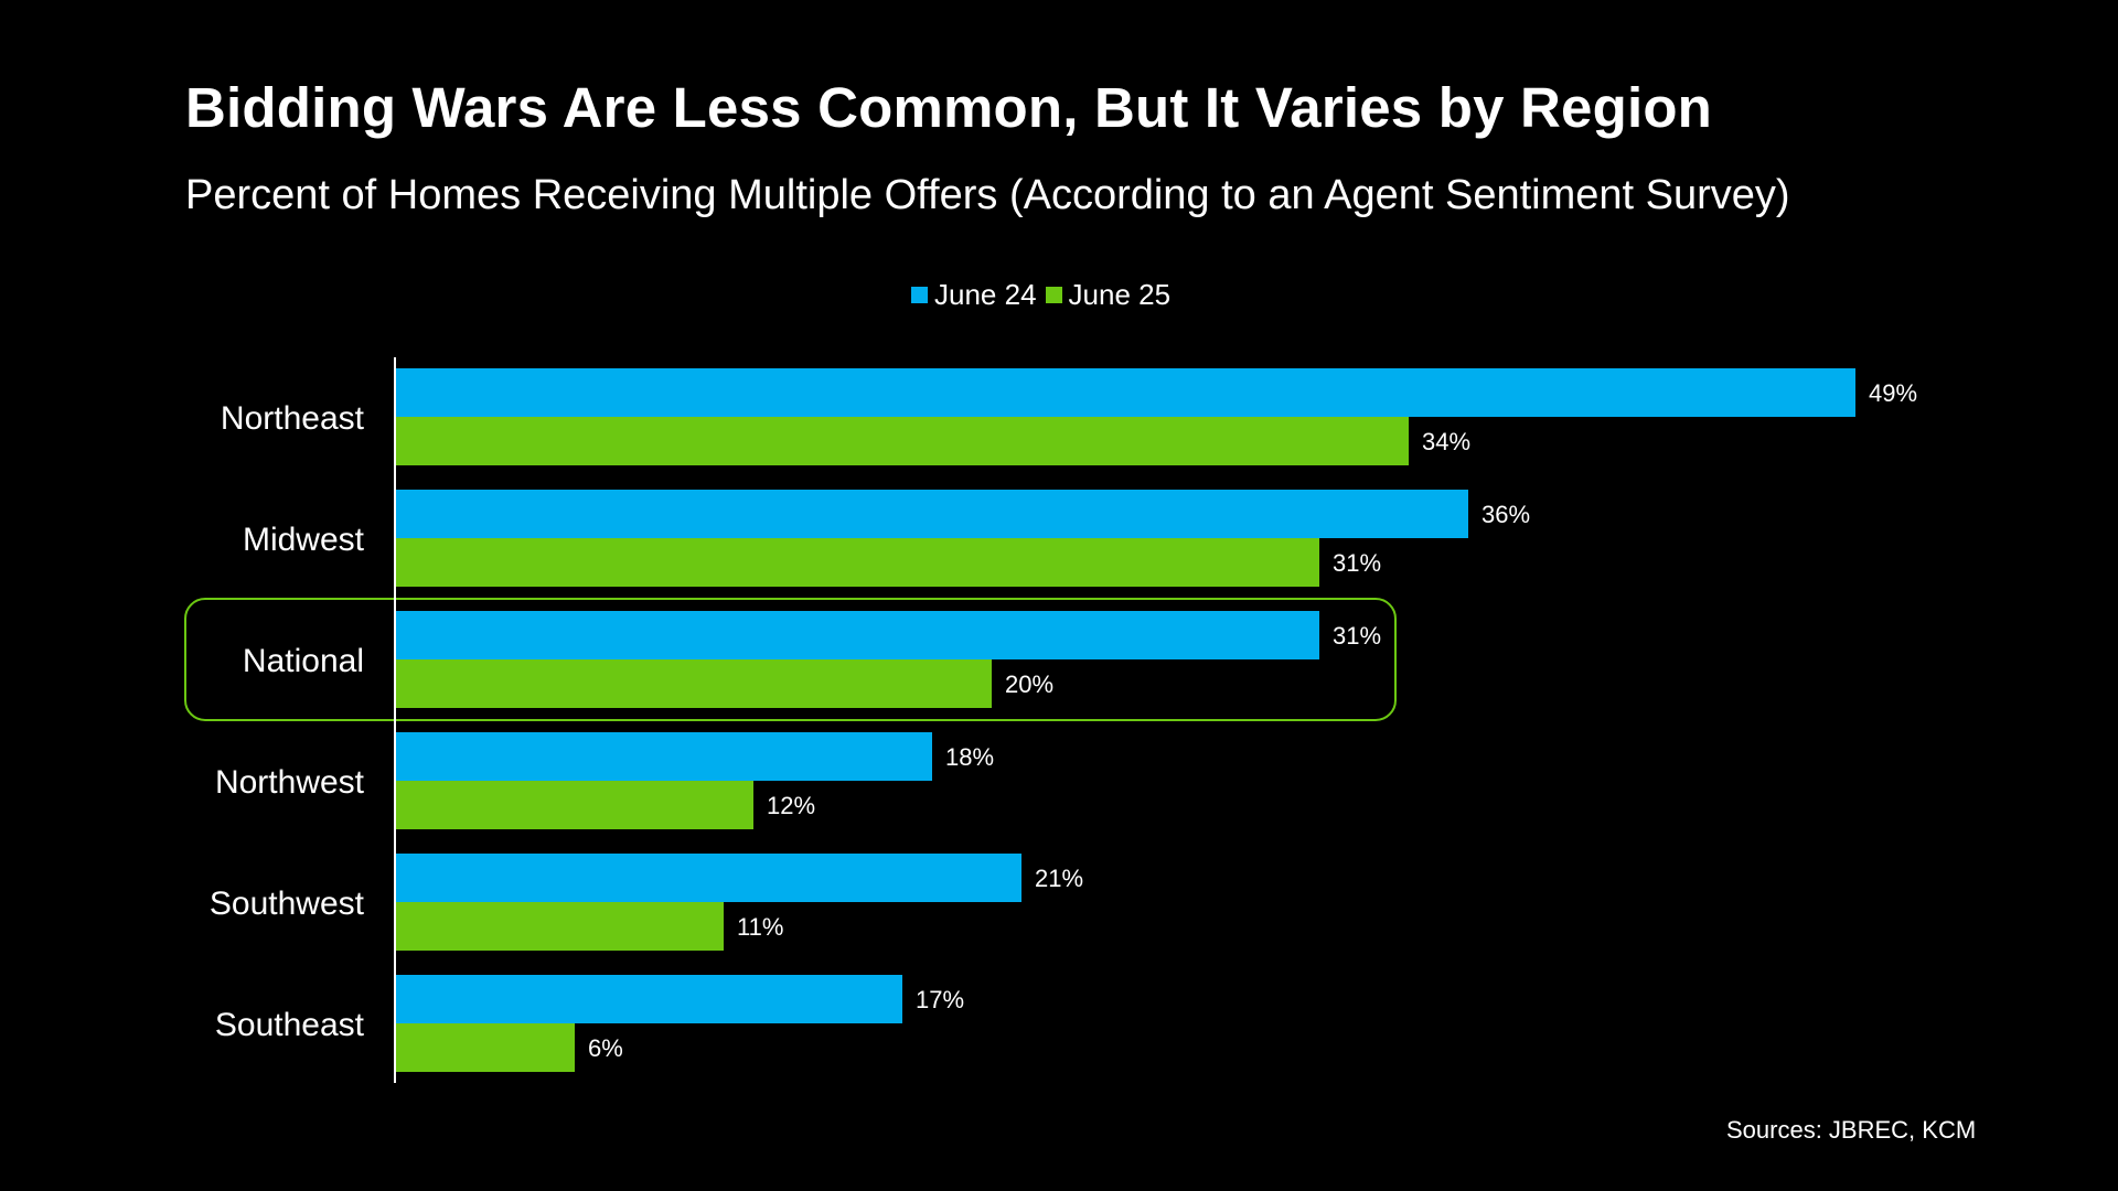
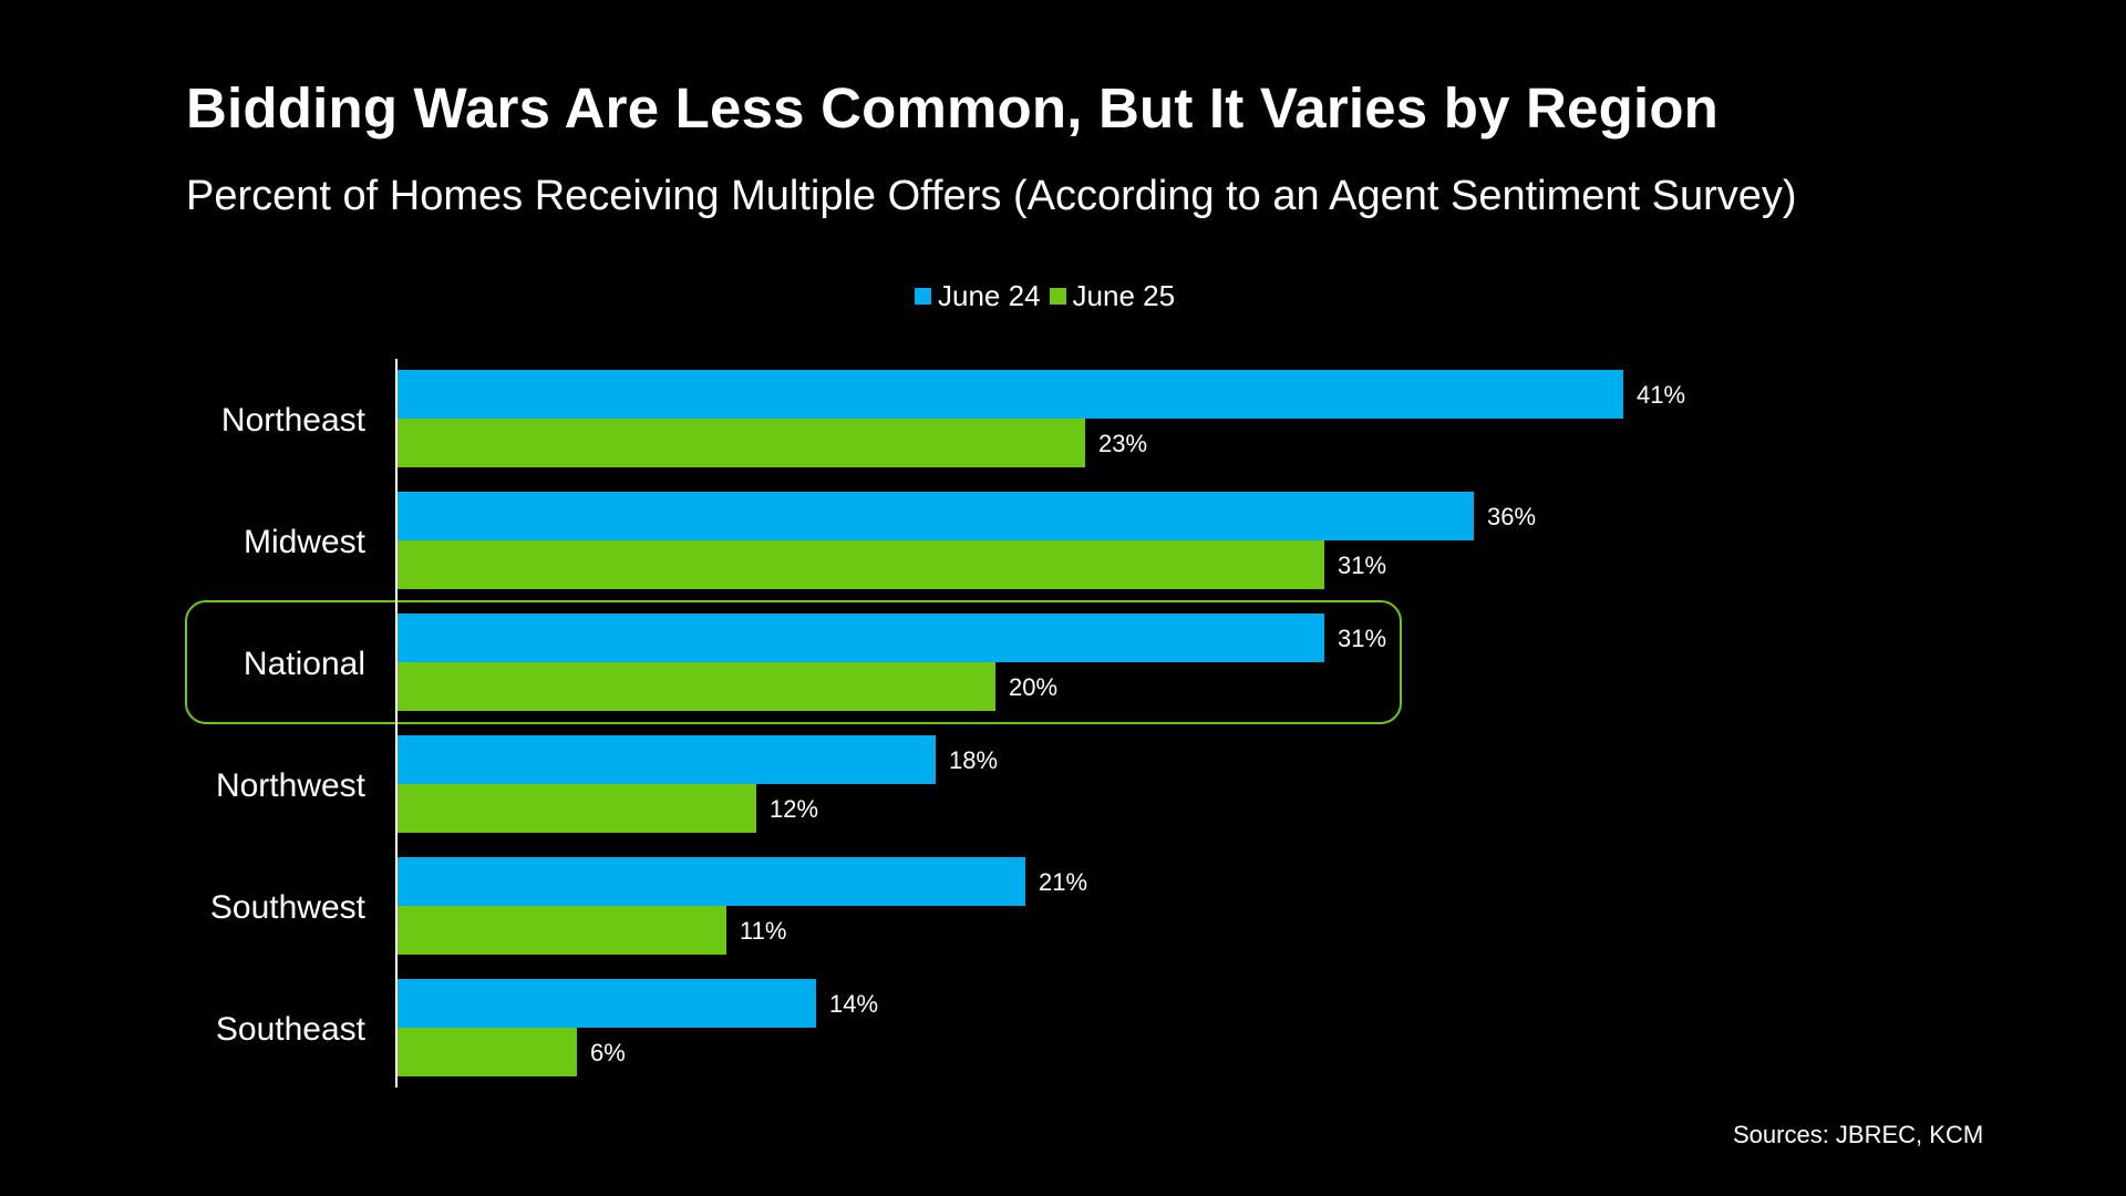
June 24/Northeast: 49% -> 41%
June 25/Northeast: 34% -> 23%
June 24/Southeast: 17% -> 14%
